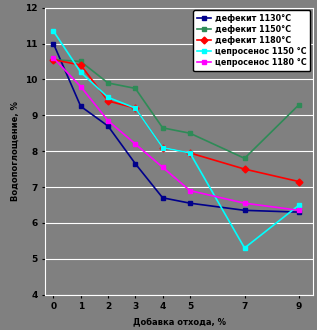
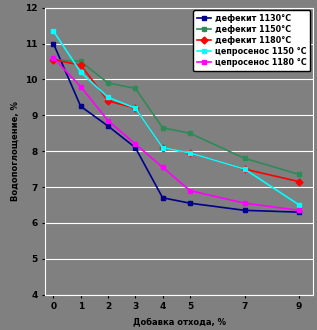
дефекит 1130°С/3: 7.65 -> 8.10
цепросенос 1150 °С/7: 5.30 -> 7.50
дефекит 1150°С/9: 9.30 -> 7.35
